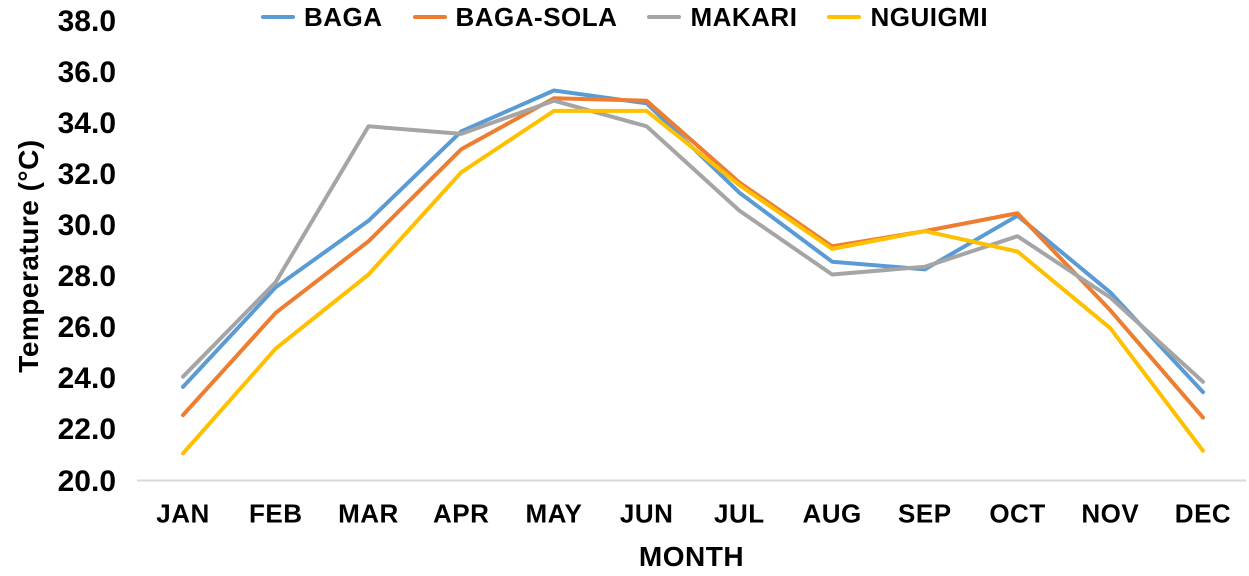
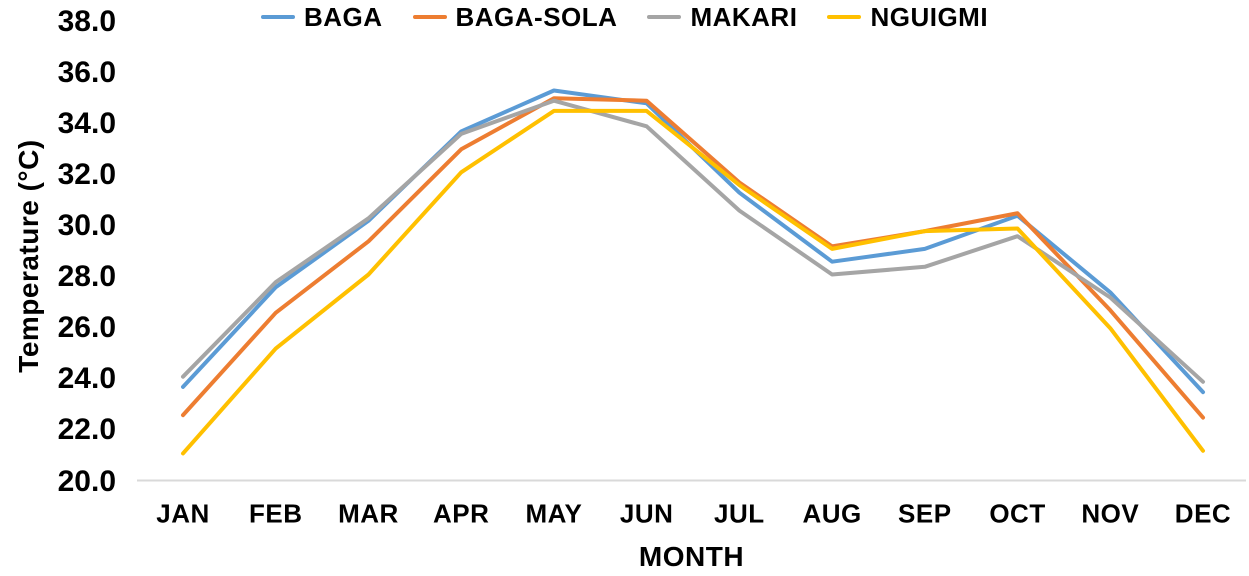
MAKARI/MAR: 33.9 -> 30.3
BAGA/SEP: 28.3 -> 29.1
NGUIGMI/OCT: 29.0 -> 29.9
